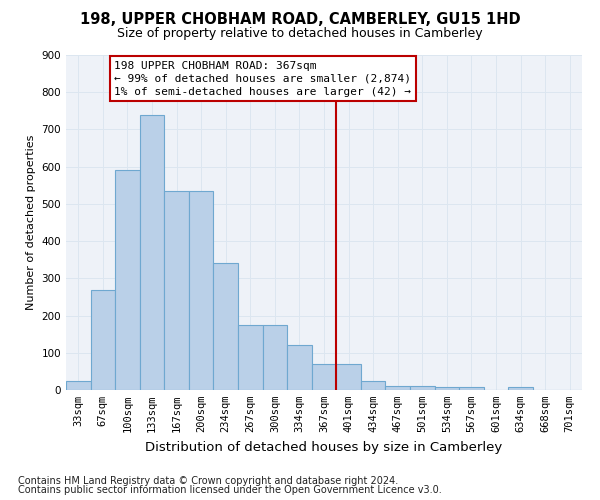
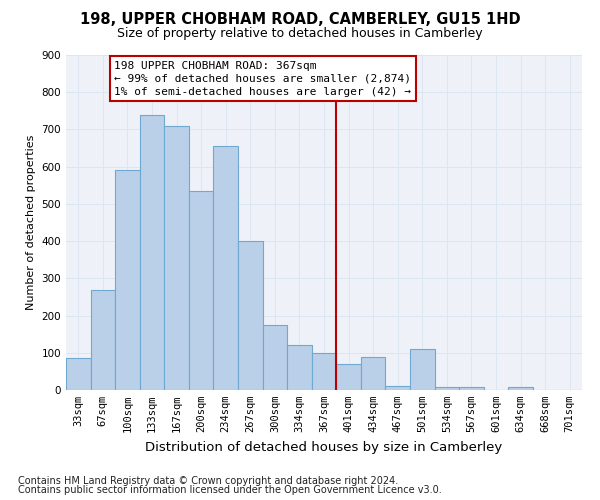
33sqm: 25 -> 85
167sqm: 535 -> 710
234sqm: 340 -> 655
267sqm: 175 -> 400
367sqm: 70 -> 100
434sqm: 25 -> 90
501sqm: 10 -> 110
